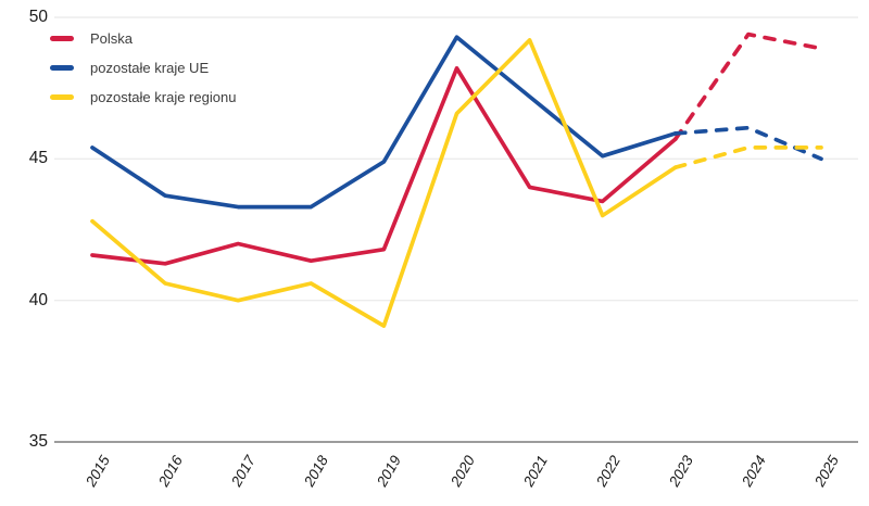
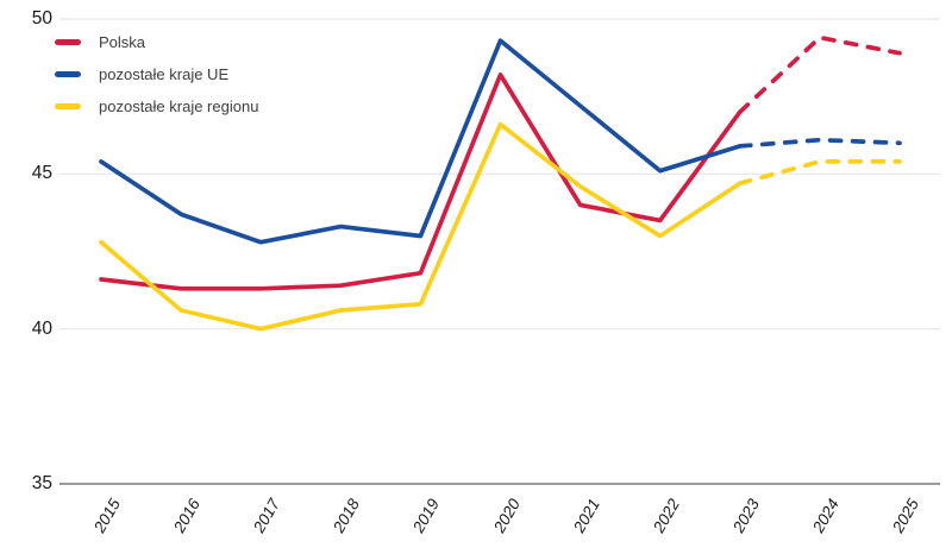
Polska/2017: 42.0 -> 41.3
pozostałe kraje UE/2017: 43.3 -> 42.8
pozostałe kraje UE/2019: 44.9 -> 43.0
pozostałe kraje regionu/2019: 39.1 -> 40.8
pozostałe kraje regionu/2021: 49.2 -> 44.6
Polska/2023: 45.7 -> 47.0
pozostałe kraje UE/2025: 45.0 -> 46.0
